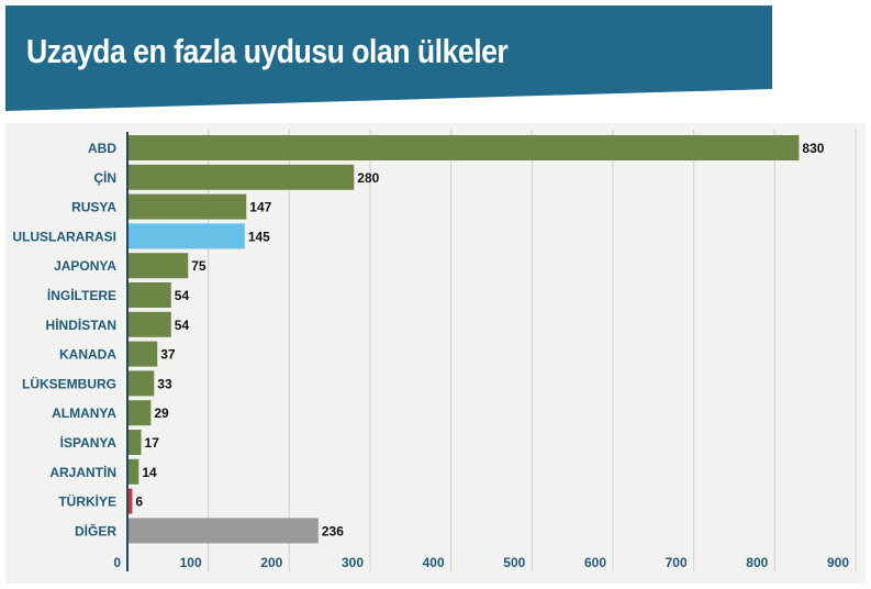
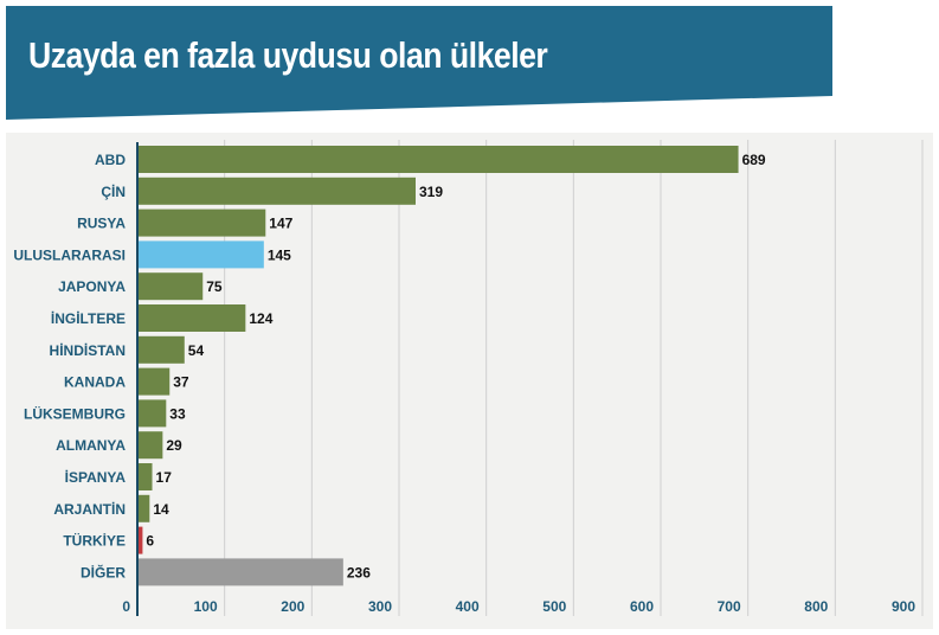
ABD: 830 -> 689
ÇİN: 280 -> 319
İNGİLTERE: 54 -> 124
